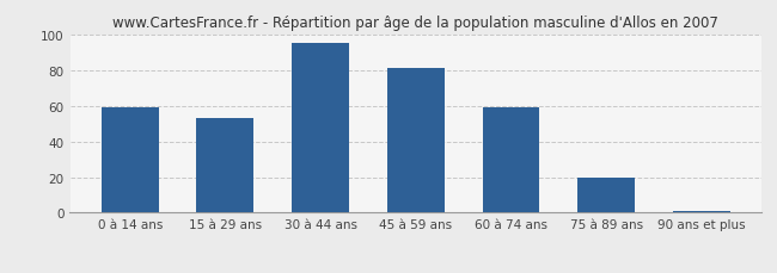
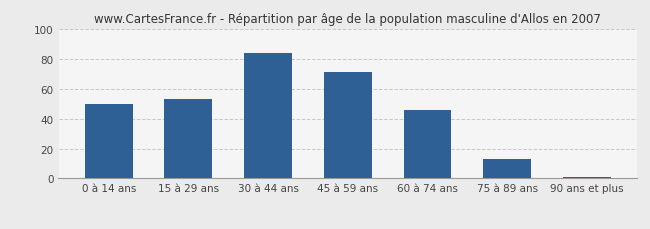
0 à 14 ans: 59 -> 50
30 à 44 ans: 95 -> 84
45 à 59 ans: 81 -> 71
60 à 74 ans: 59 -> 46
75 à 89 ans: 20 -> 13
